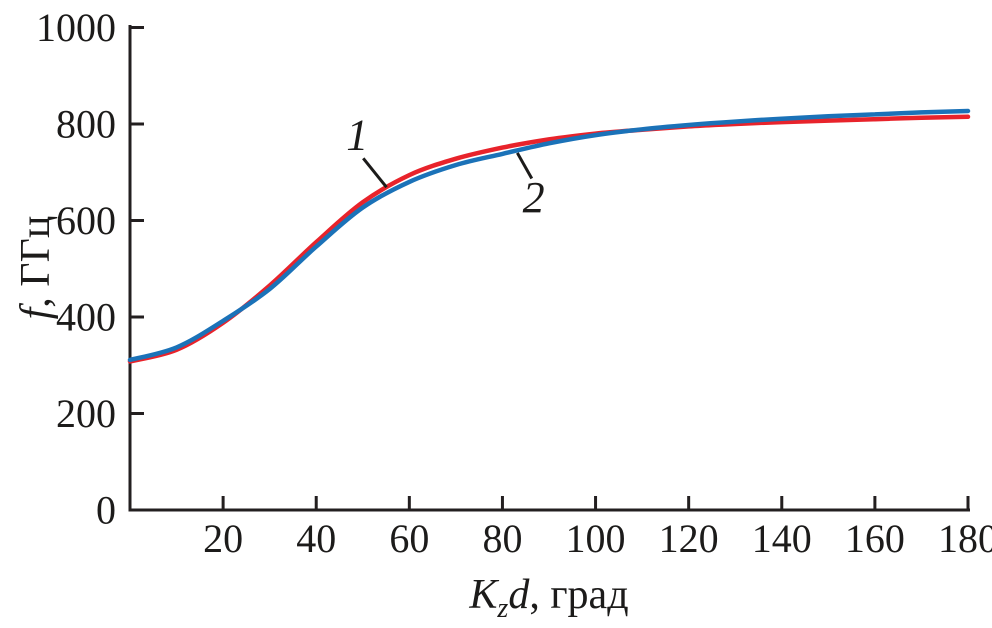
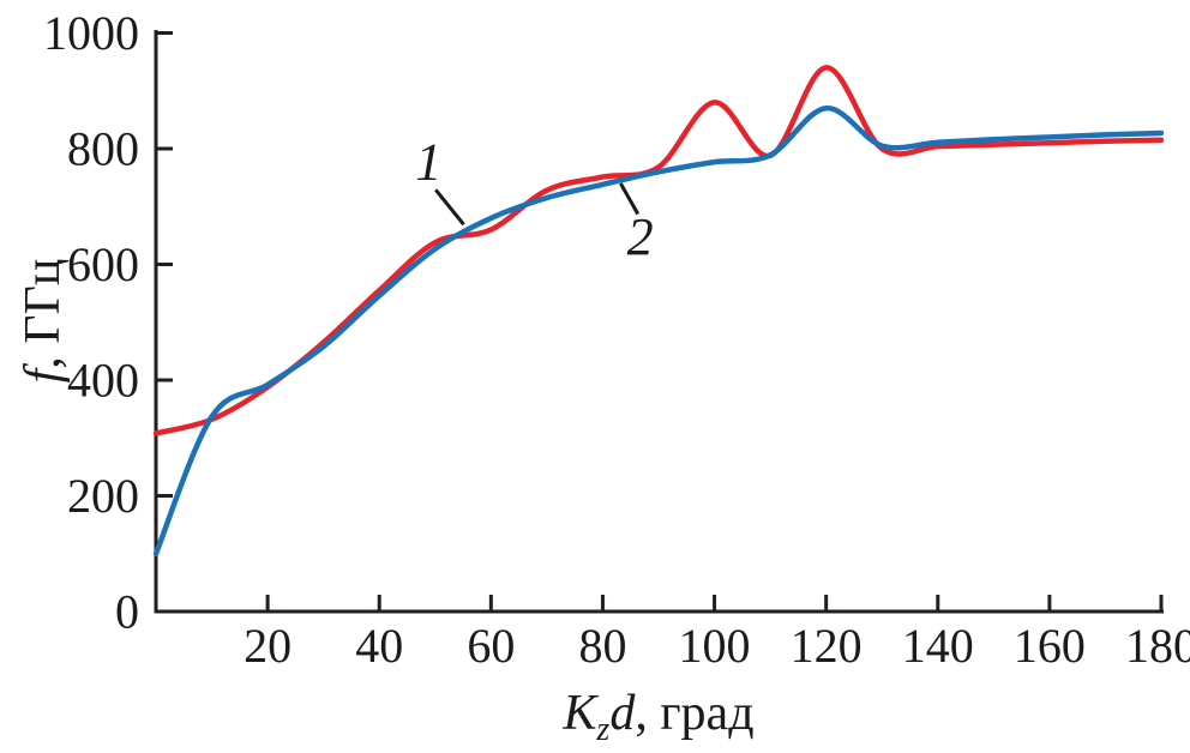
2/0: 310 -> 100
1/60: 690 -> 660
1/100: 780 -> 880
1/120: 800 -> 940
2/120: 800 -> 870
